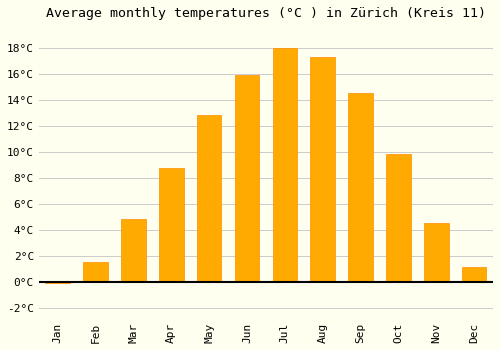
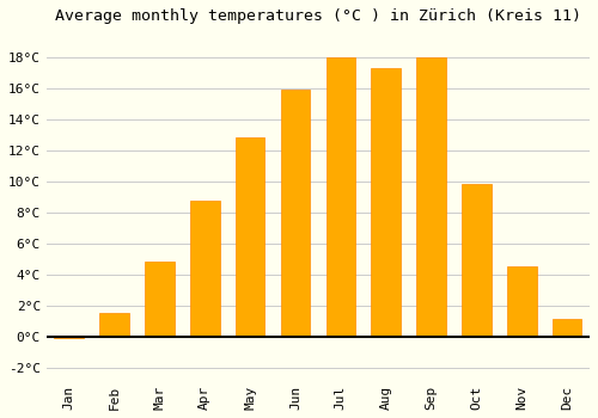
Sep: 14.5°C -> 18.0°C
